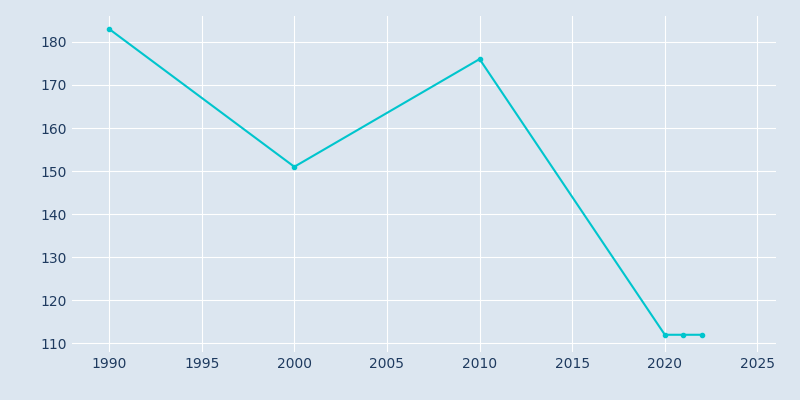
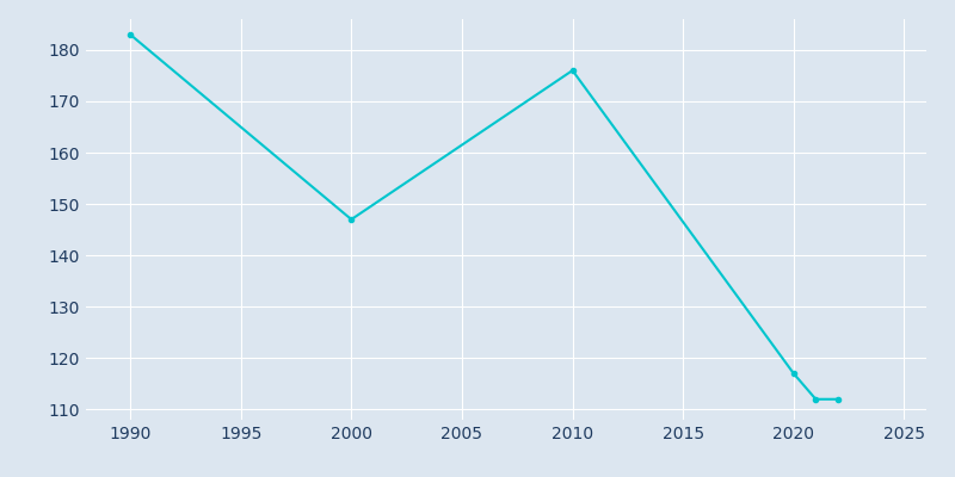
2000: 151 -> 147
2020: 112 -> 117
